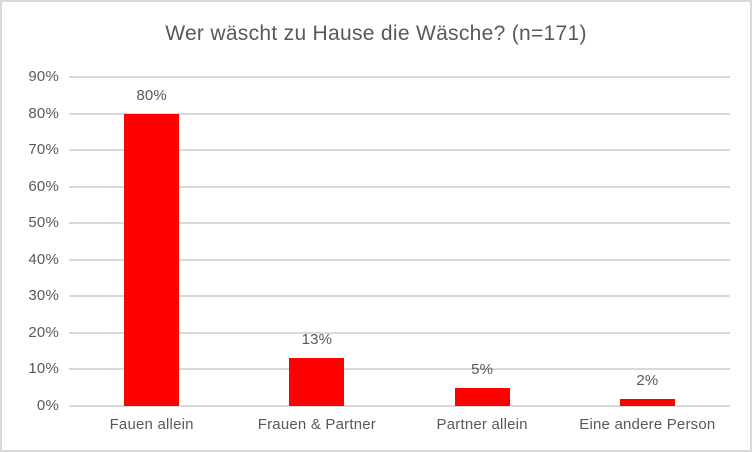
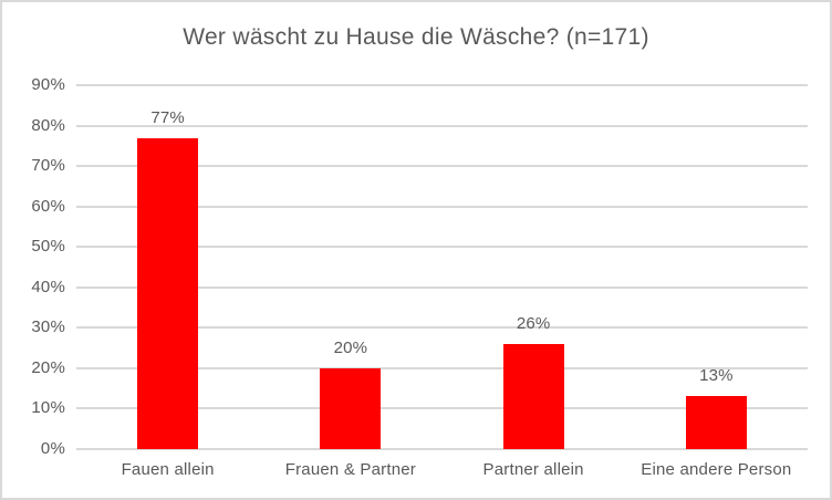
Fauen allein: 80% -> 77%
Frauen & Partner: 13% -> 20%
Partner allein: 5% -> 26%
Eine andere Person: 2% -> 13%
